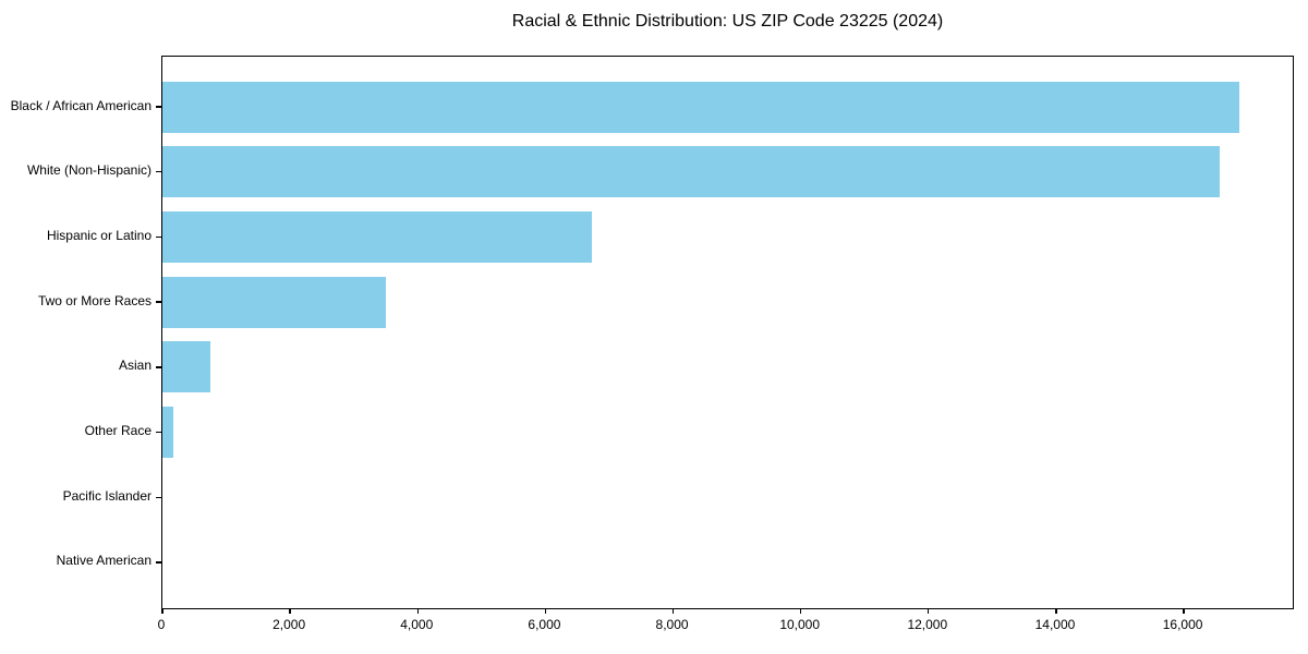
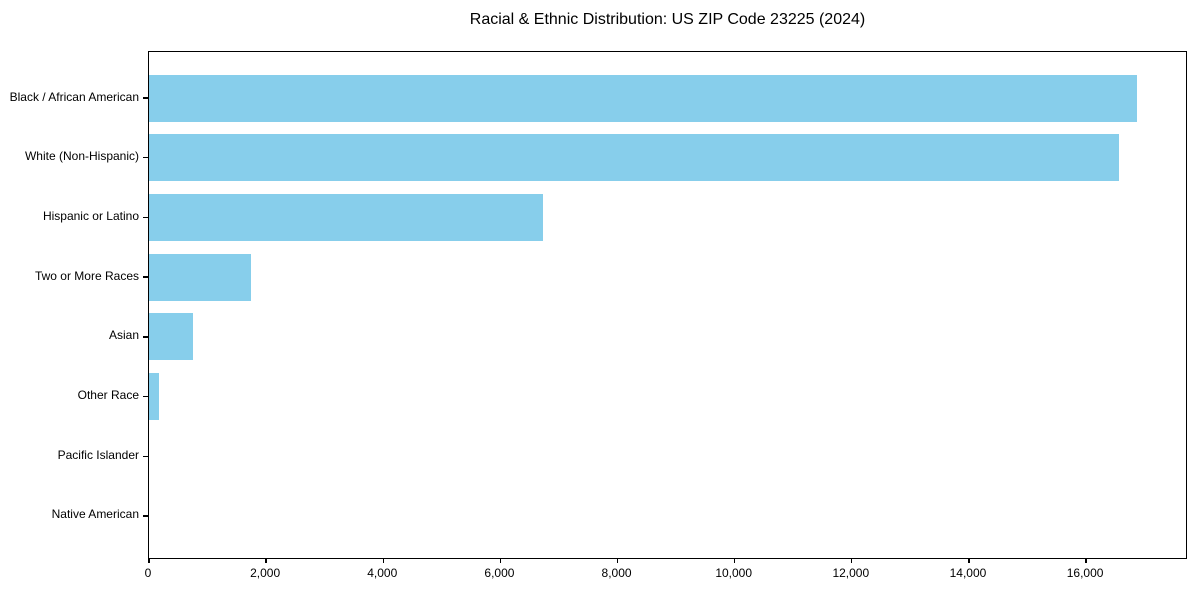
Two or More Races: 3500 -> 1700
